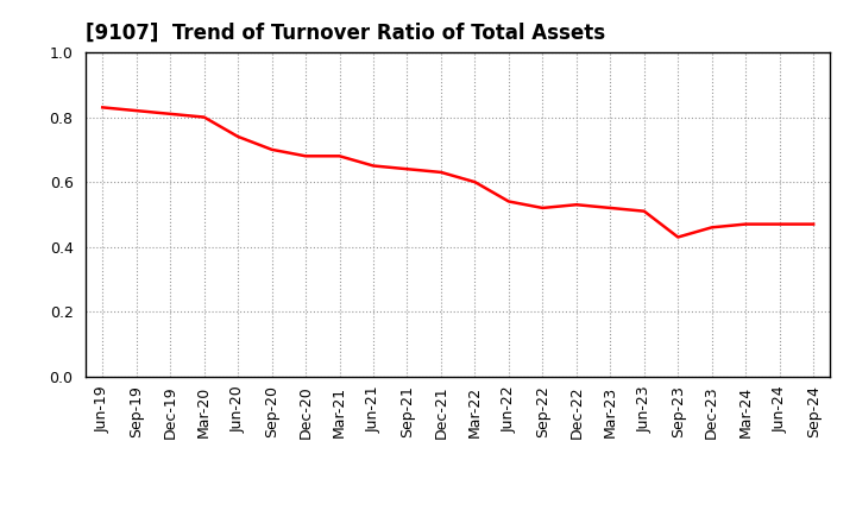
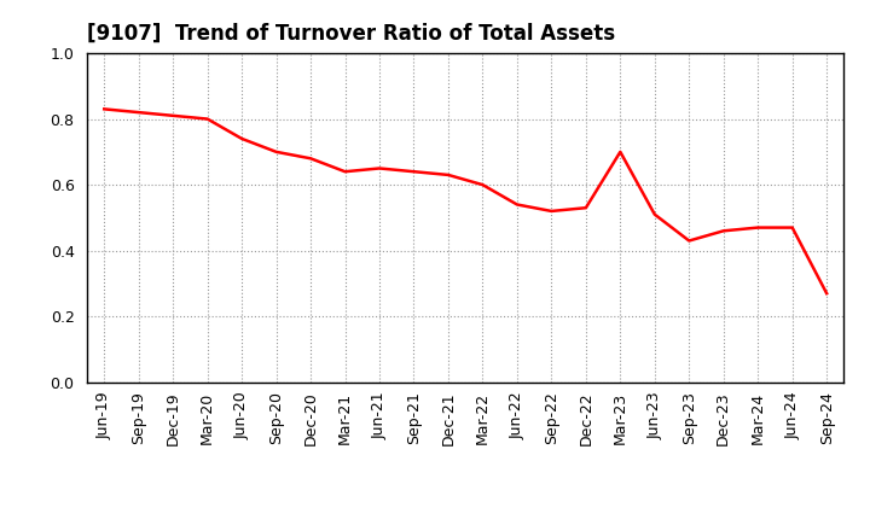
Mar-21: 0.68 -> 0.64
Mar-23: 0.52 -> 0.70
Sep-24: 0.47 -> 0.27
